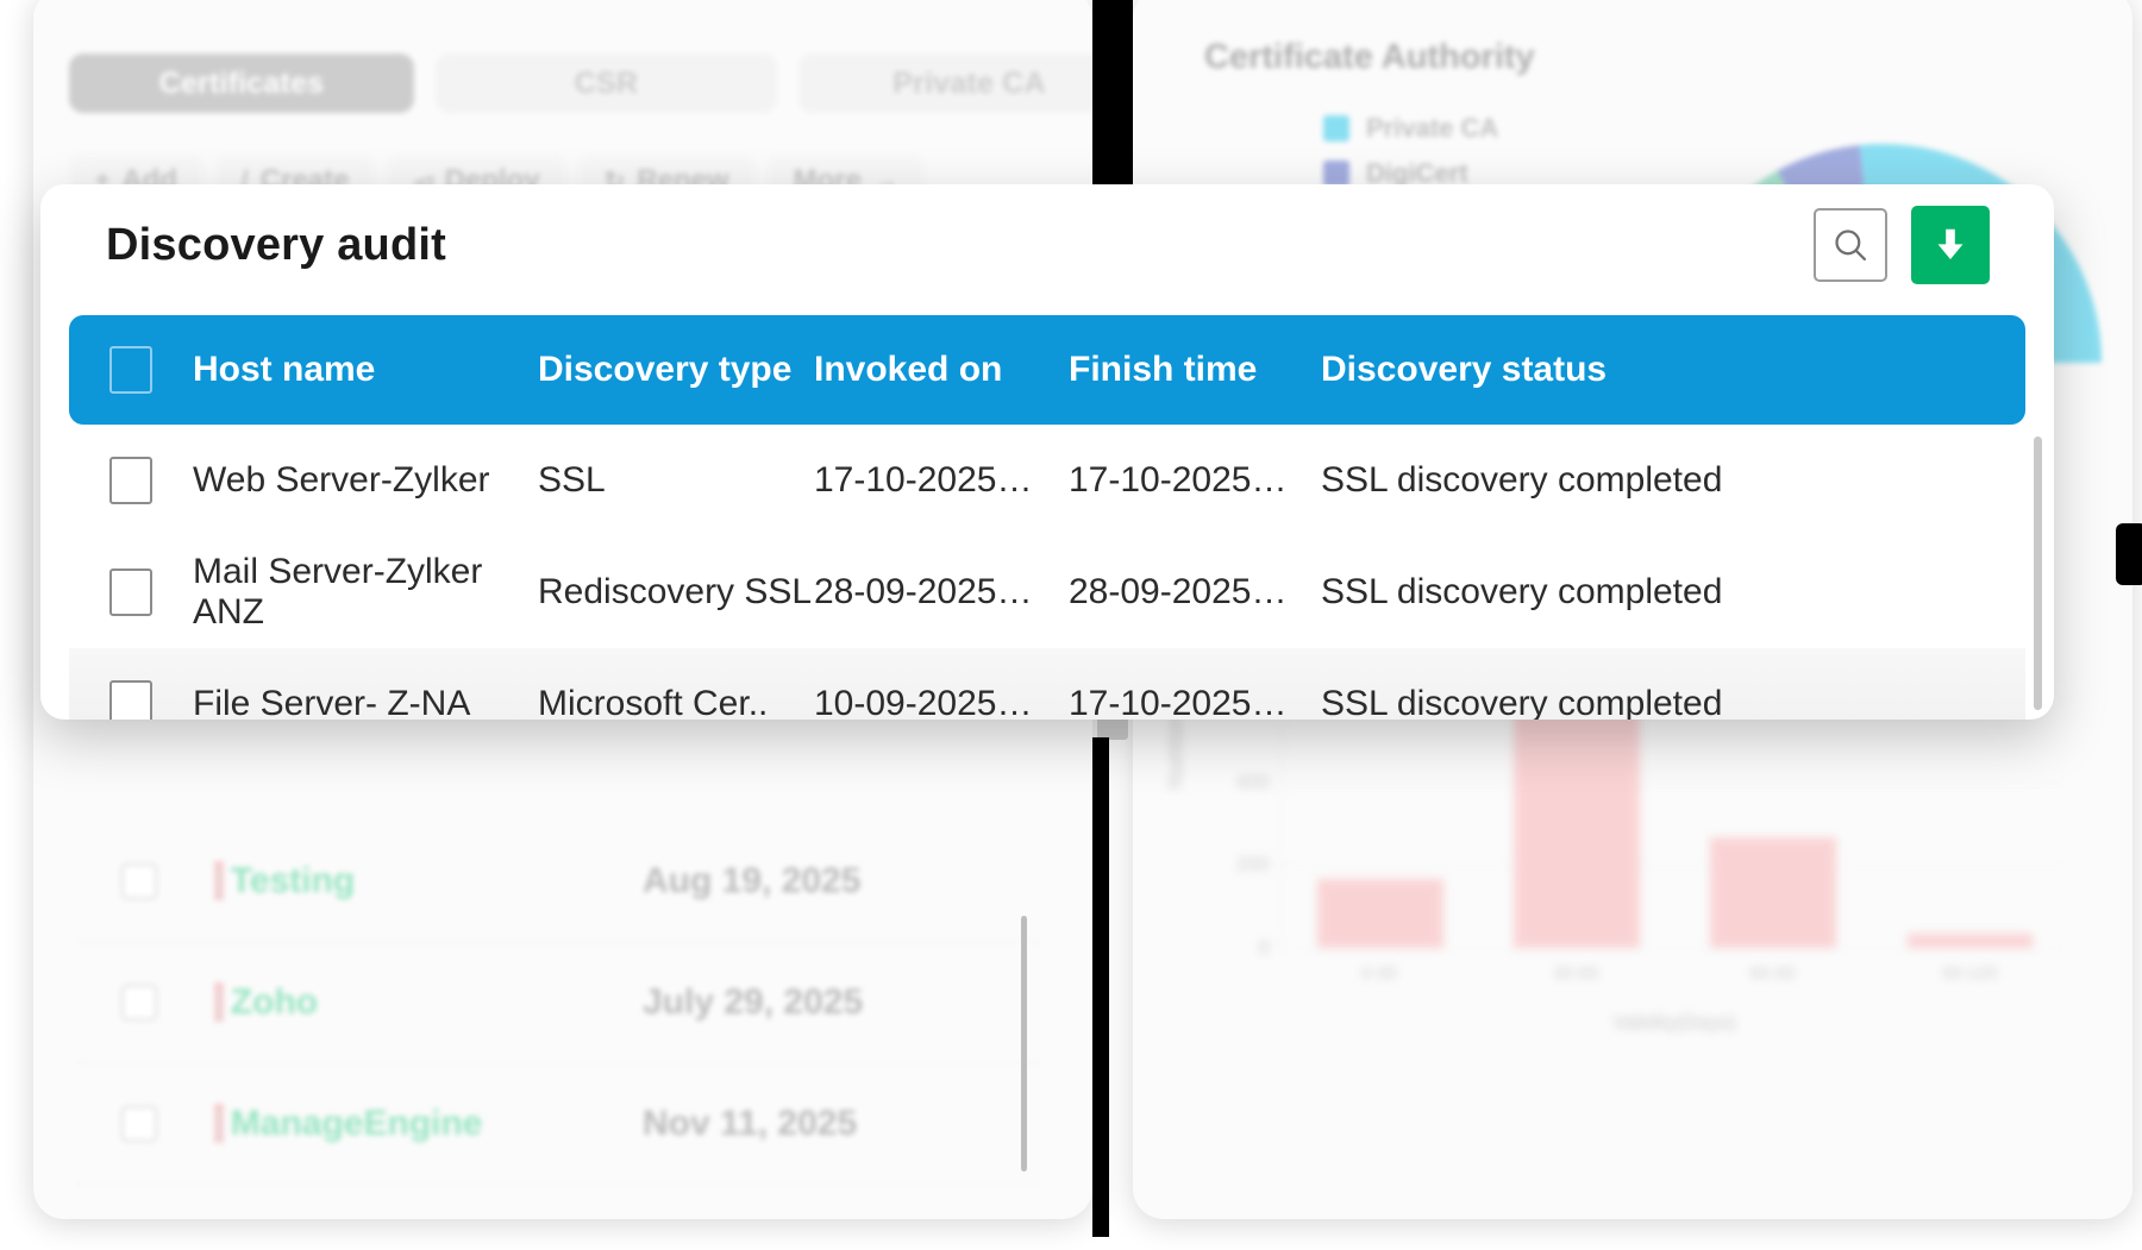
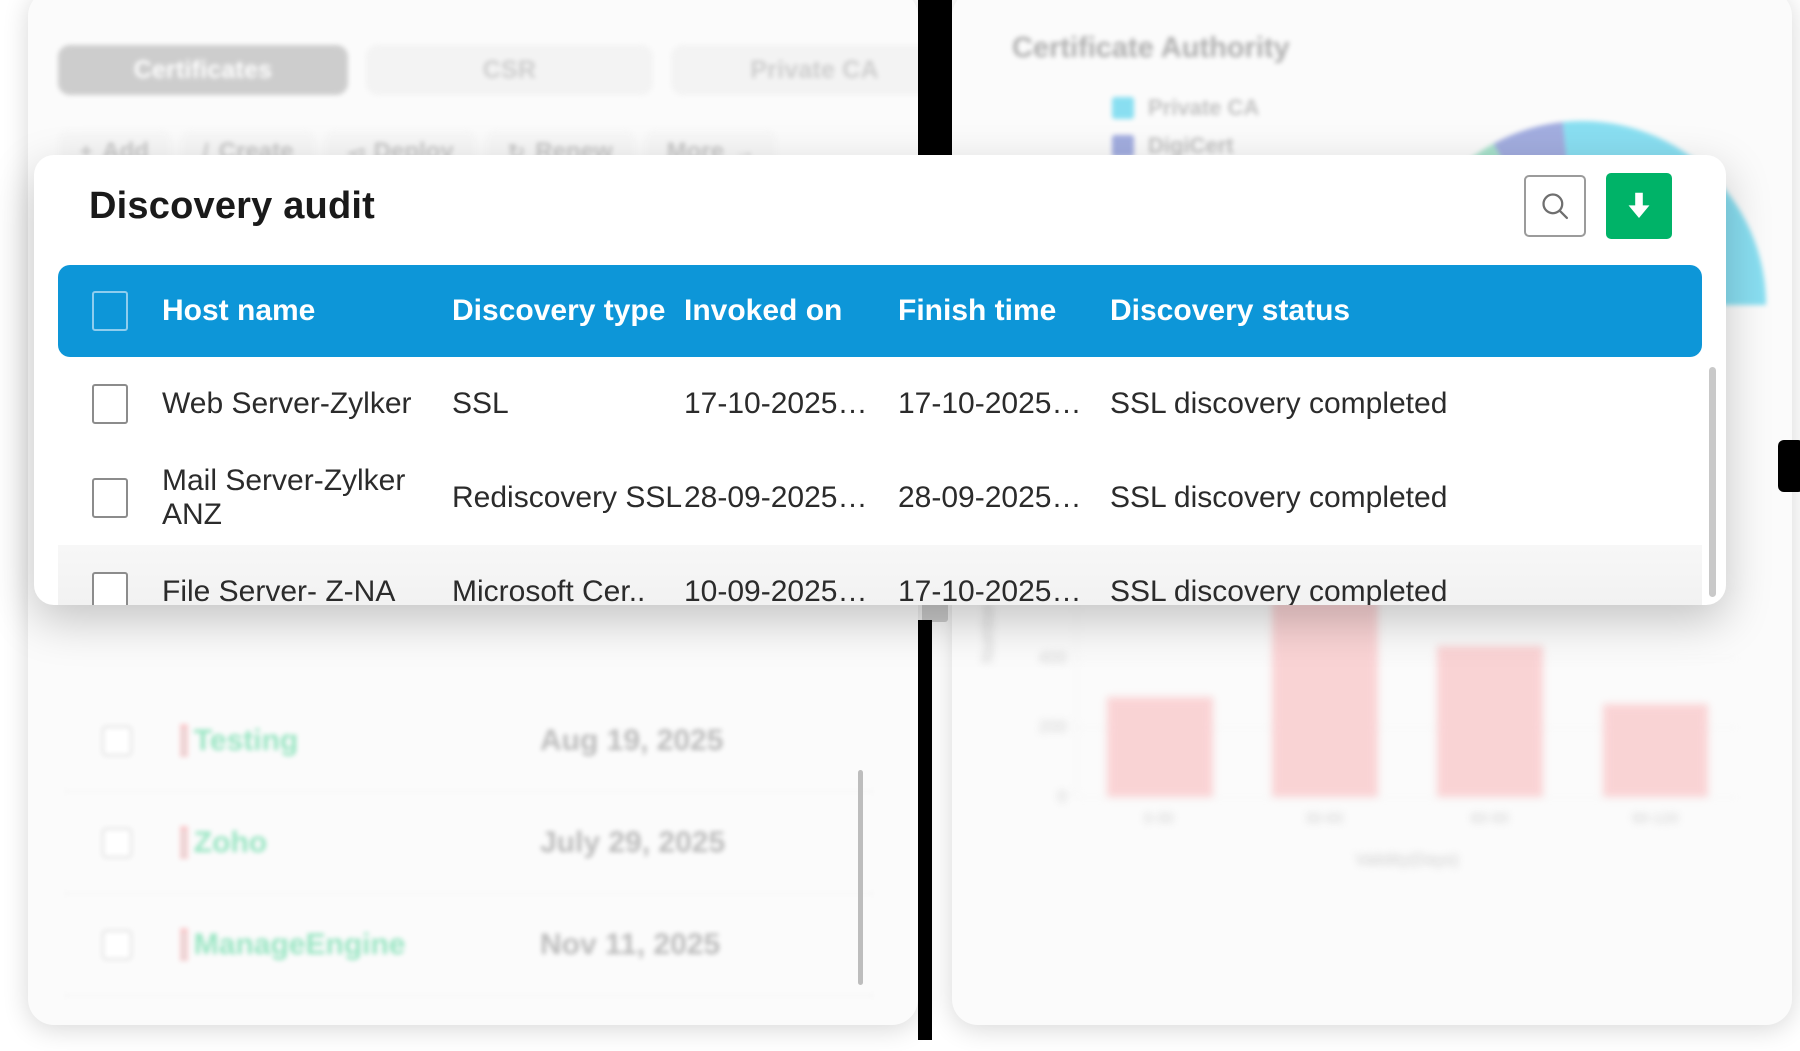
0-30: 250 -> 430
60-90: 400 -> 650
90-120: 50 -> 400
